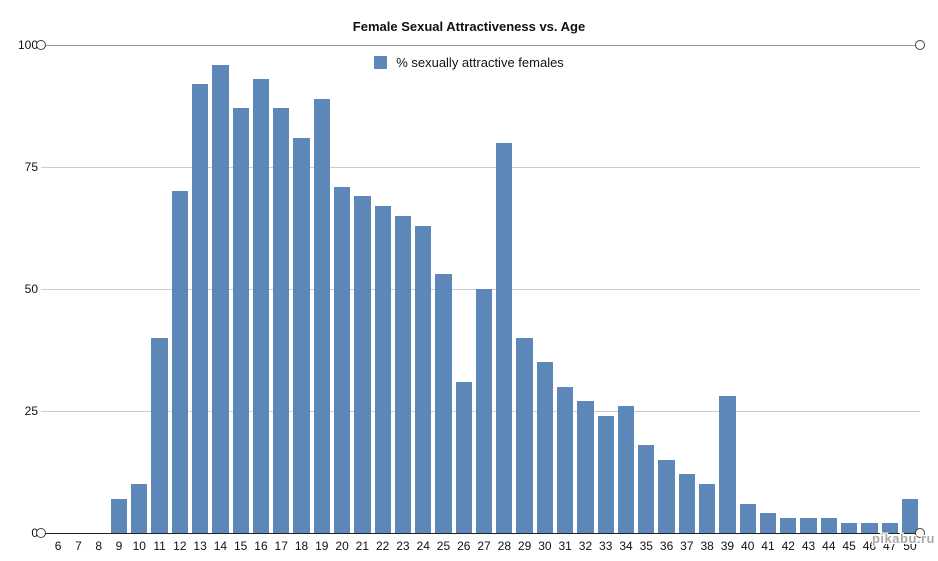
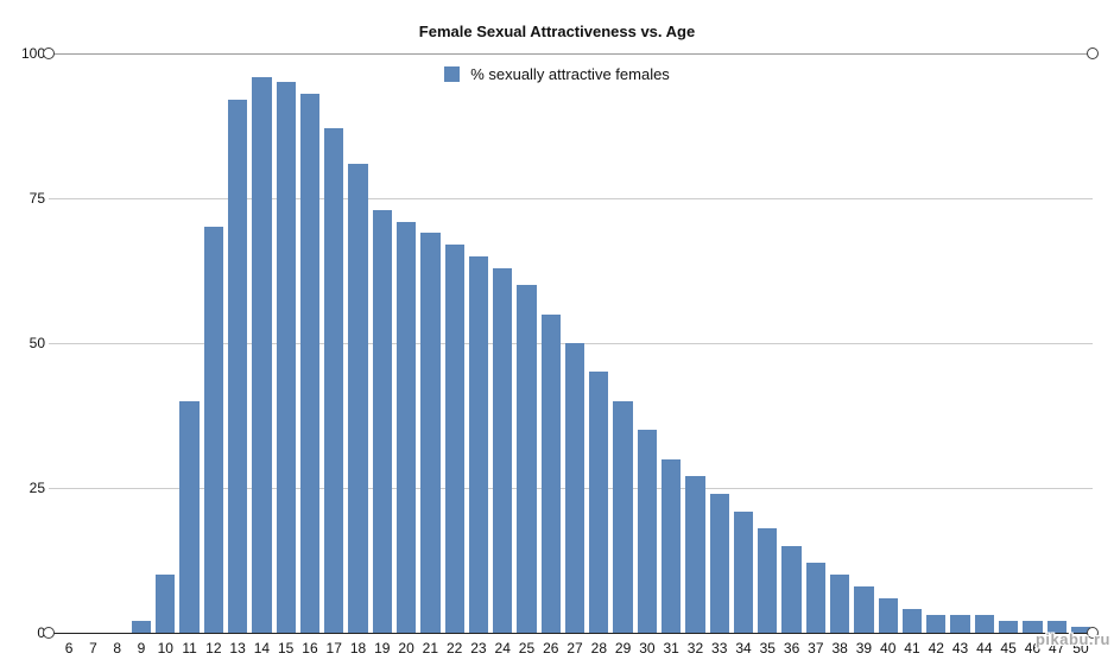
9: 7 -> 2
15: 87 -> 95
19: 89 -> 73
25: 53 -> 60
26: 31 -> 55
28: 80 -> 45
34: 26 -> 21
39: 28 -> 8
50: 7 -> 1
